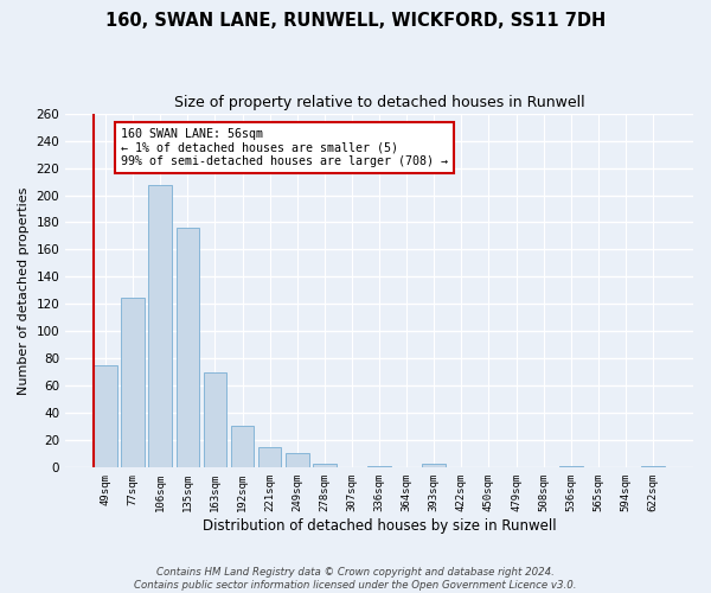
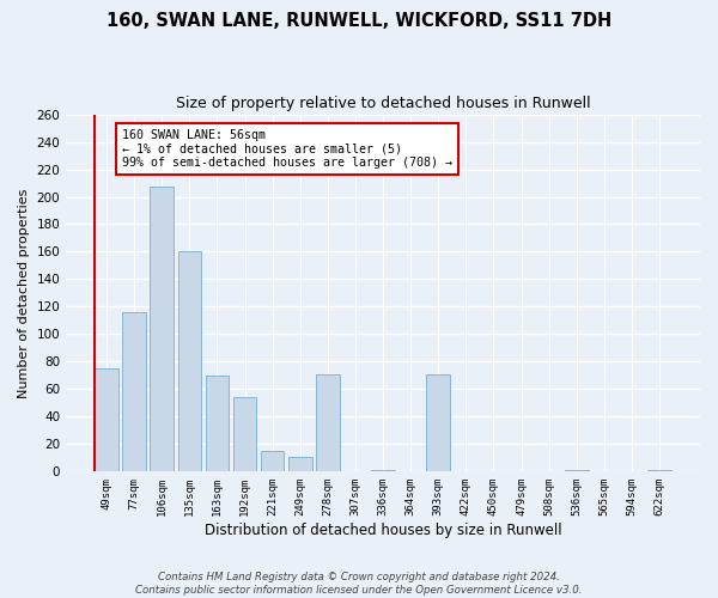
77sqm: 125 -> 116
135sqm: 176 -> 160
192sqm: 31 -> 54
278sqm: 3 -> 71
393sqm: 3 -> 71
